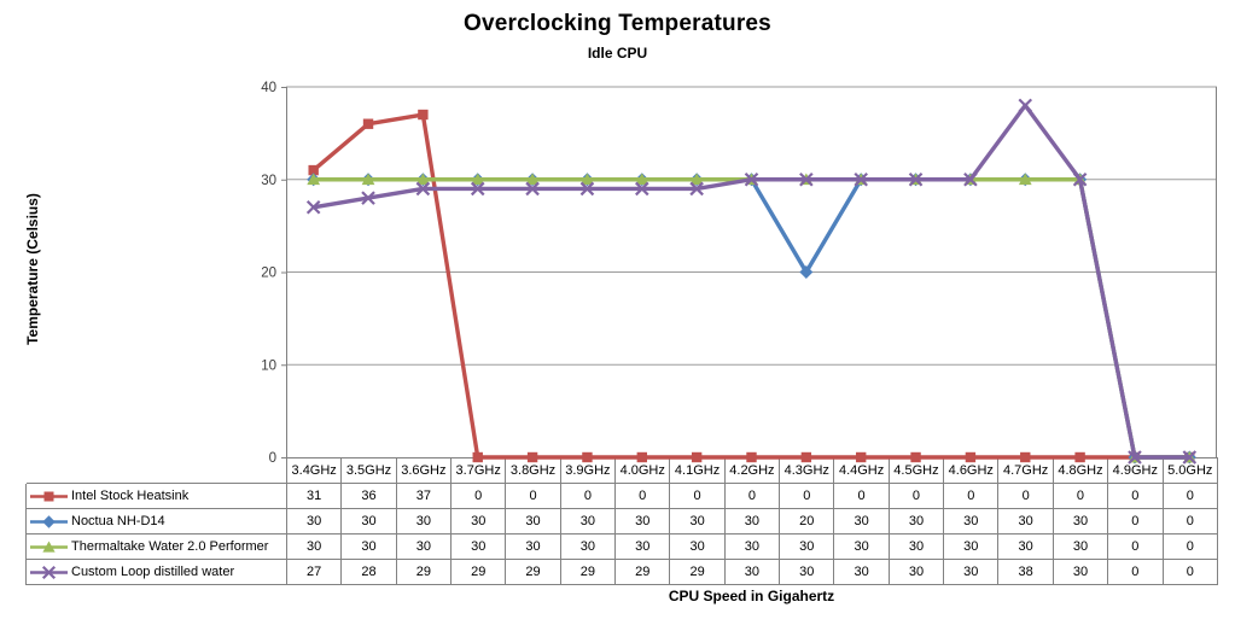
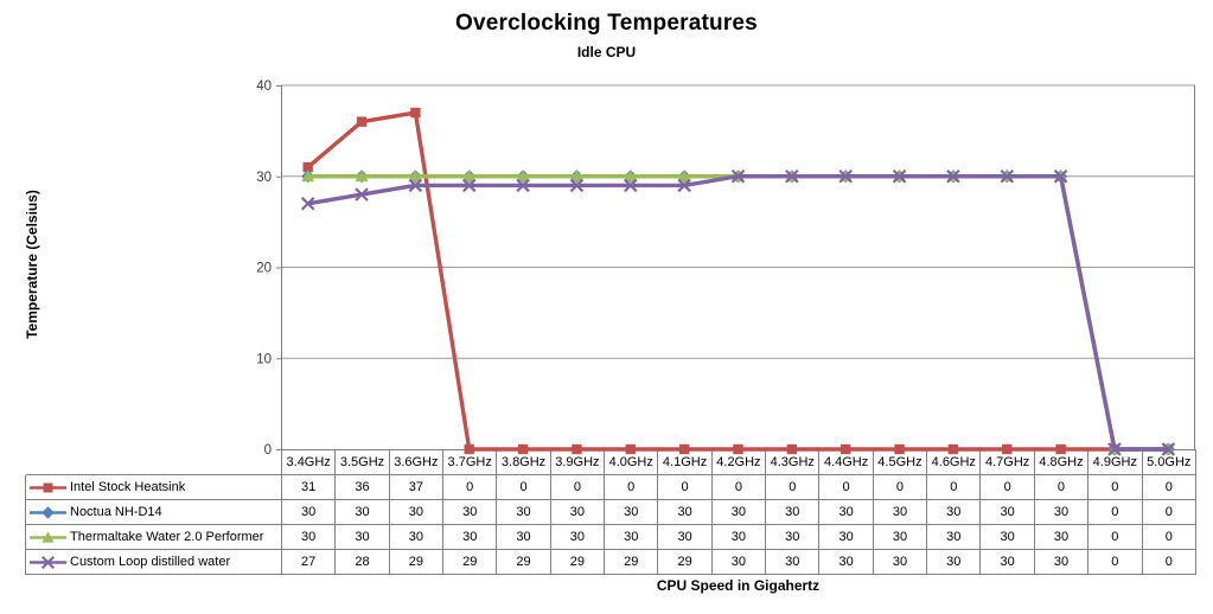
Noctua NH-D14/4.3GHz: 20 -> 30
Custom Loop distilled water/4.7GHz: 38 -> 30
